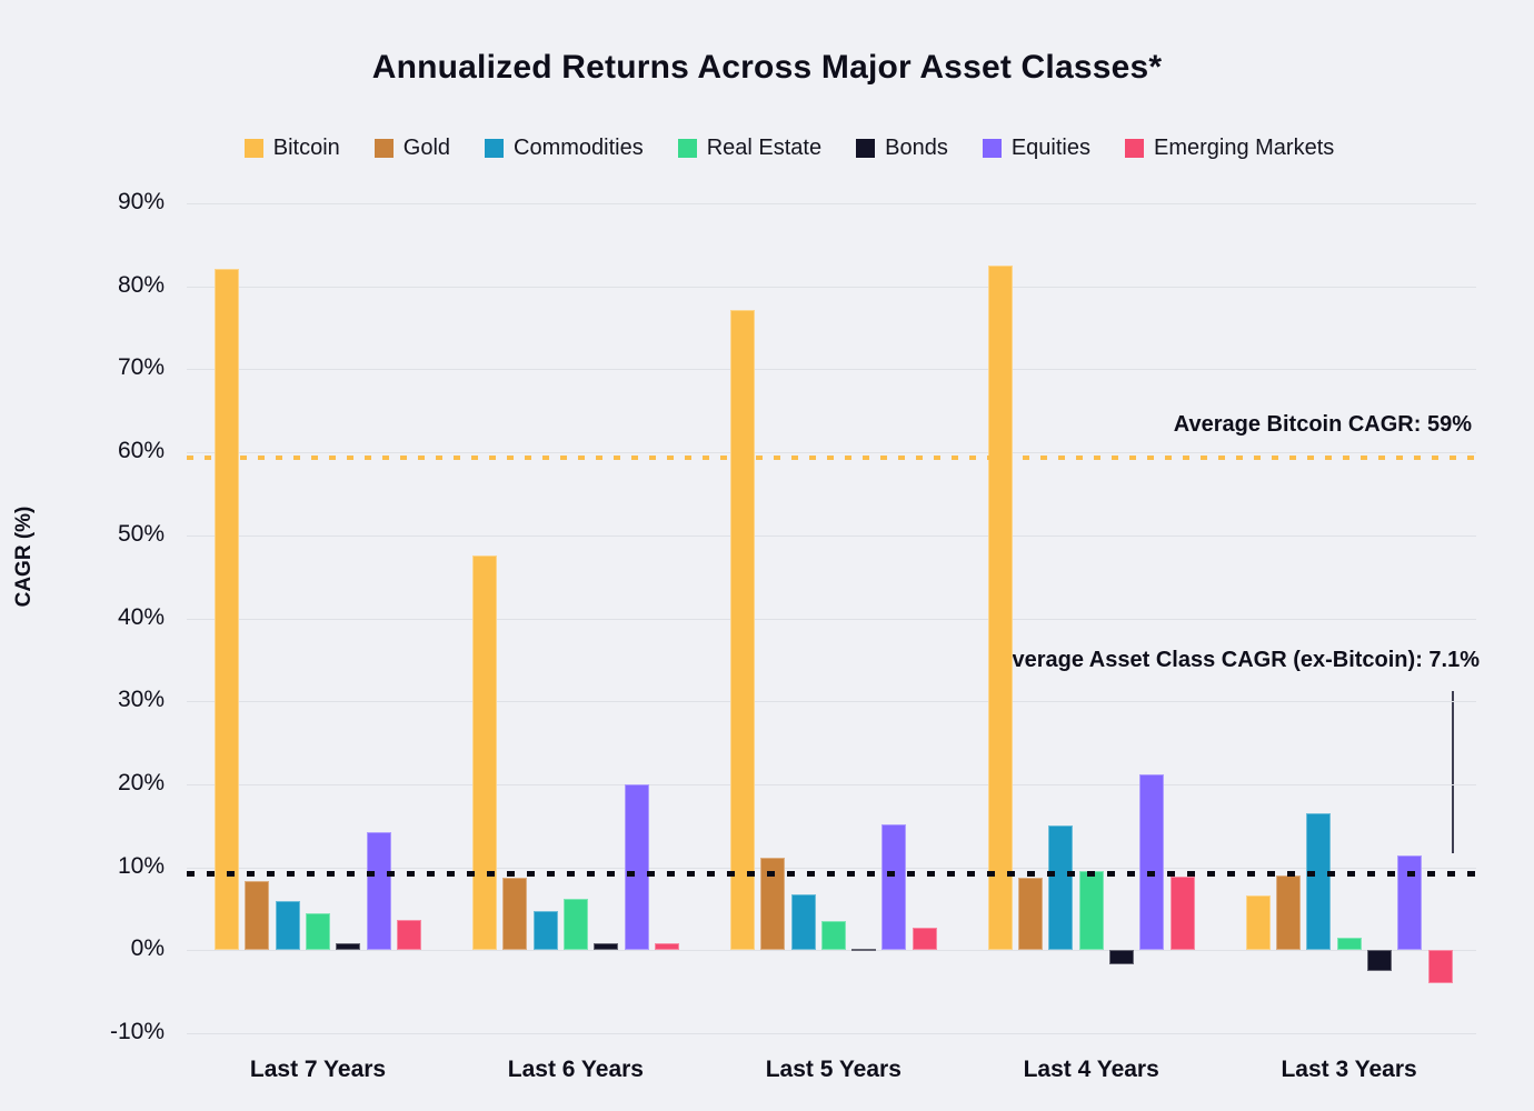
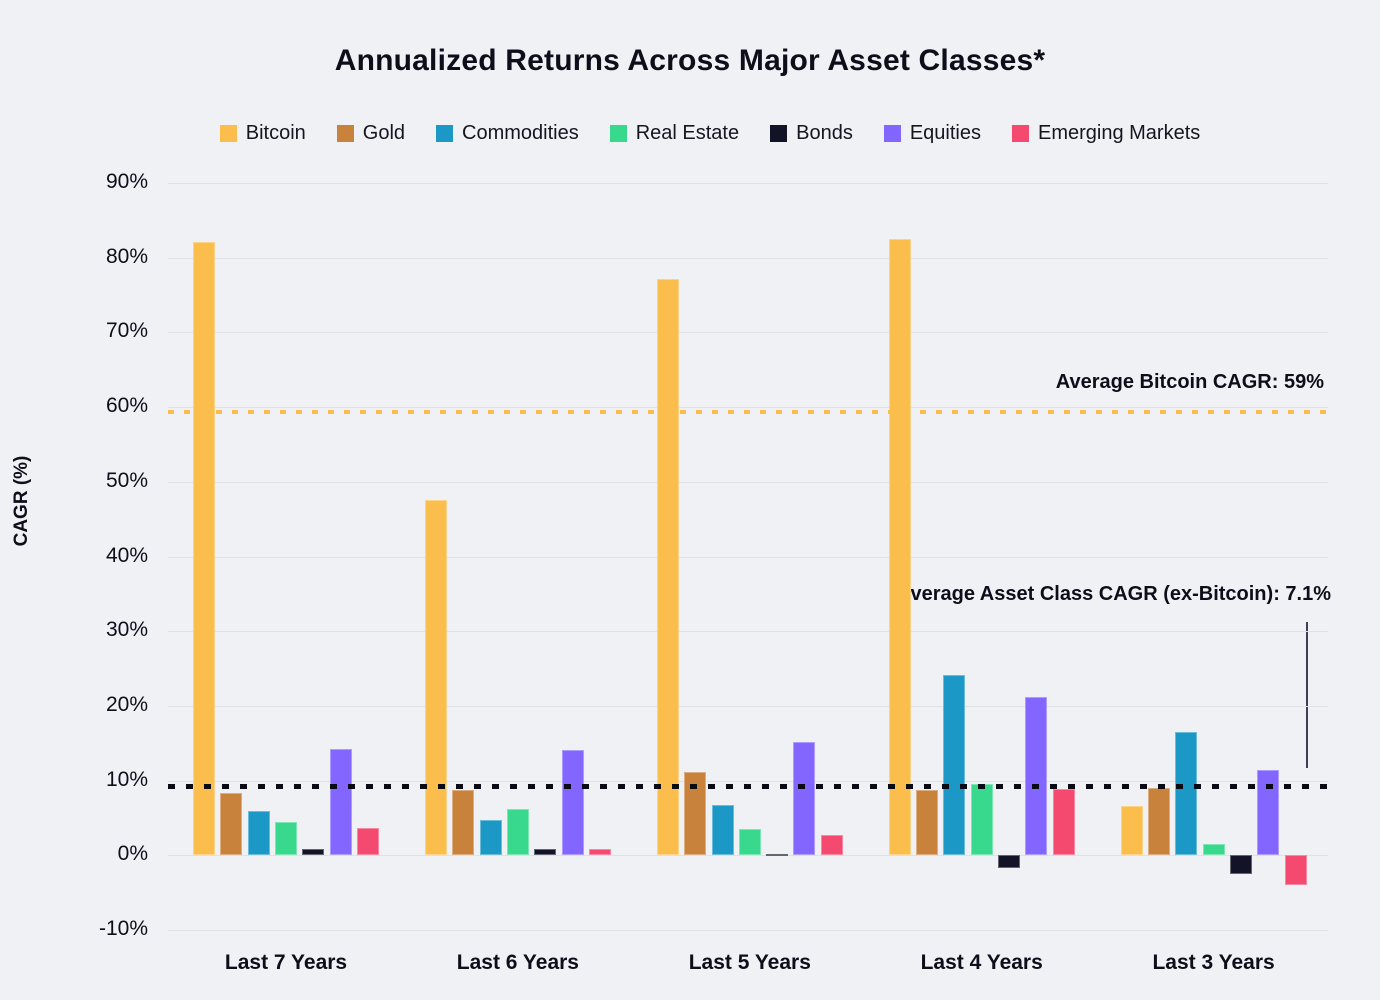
Equities/Last 6 Years: 20% -> 14%
Commodities/Last 4 Years: 15% -> 24%
